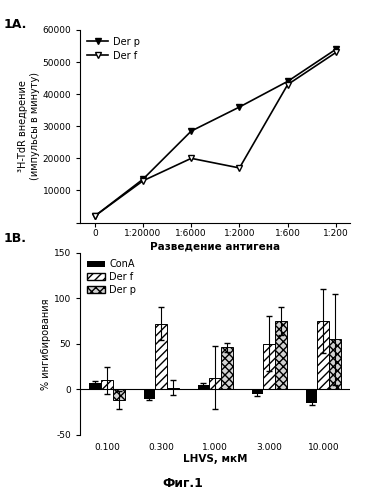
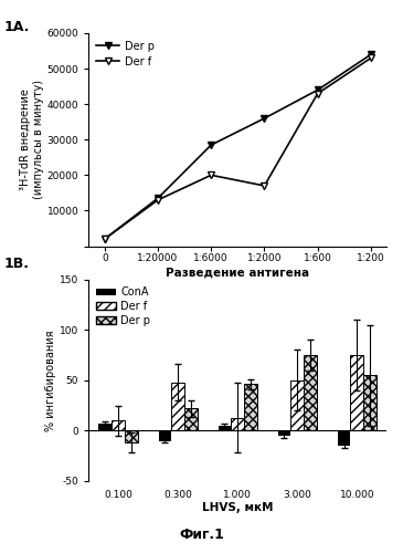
Der f/0.300: 72 -> 48
Der p/0.300: 2 -> 22
